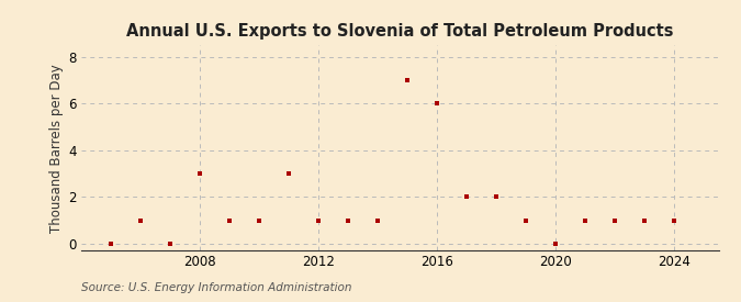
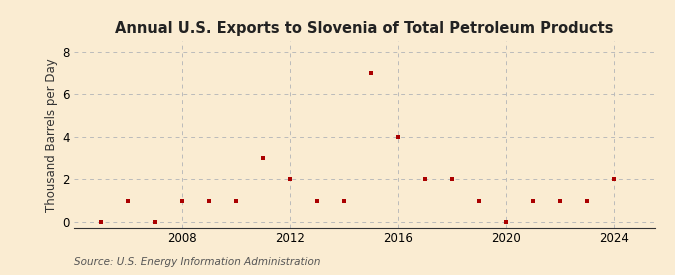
2008: 3 -> 1
2012: 1 -> 2
2016: 6 -> 4
2024: 1 -> 2
